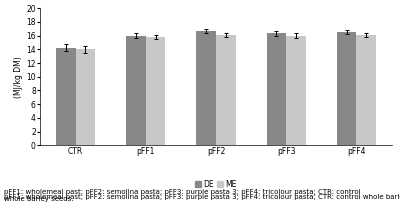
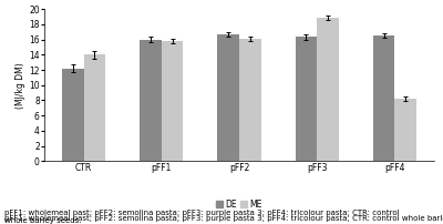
DE/CTR: 14.2 -> 12.2
ME/pFF3: 16.0 -> 18.8
ME/pFF4: 16.1 -> 8.2
